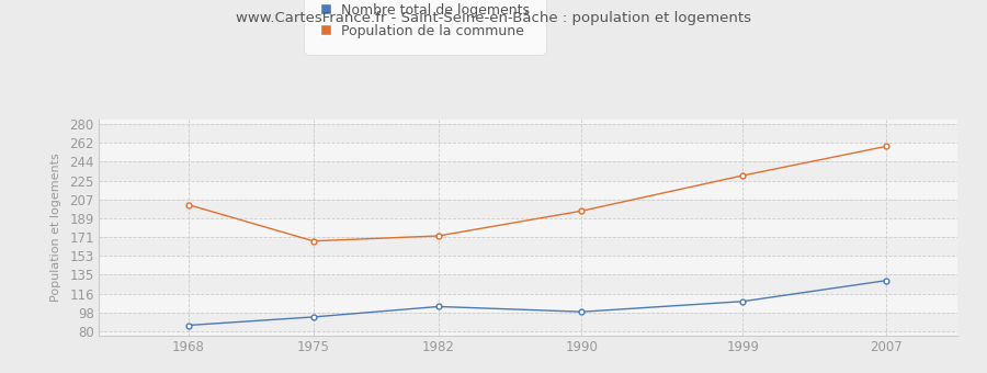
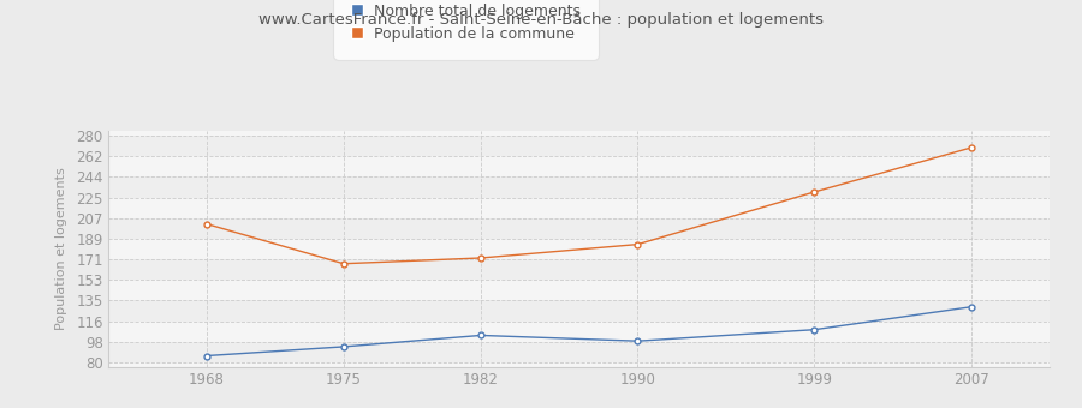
Population de la commune/1990: 196 -> 184
Population de la commune/2007: 258 -> 269
